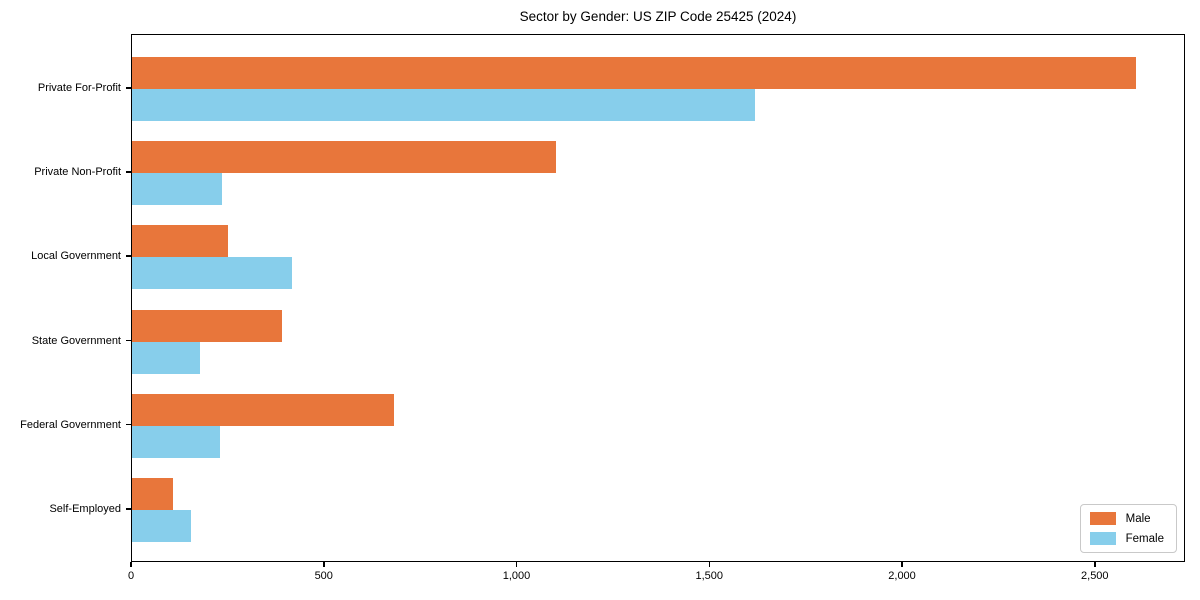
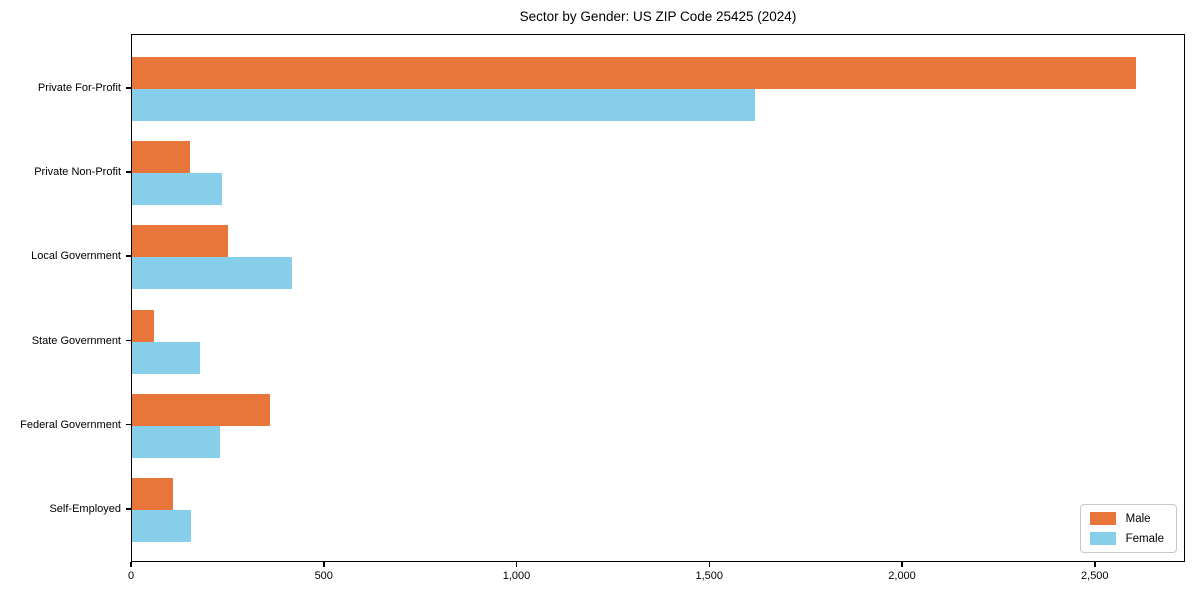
Male/Private Non-Profit: 1100 -> 150
Male/State Government: 390 -> 60
Male/Federal Government: 680 -> 360
